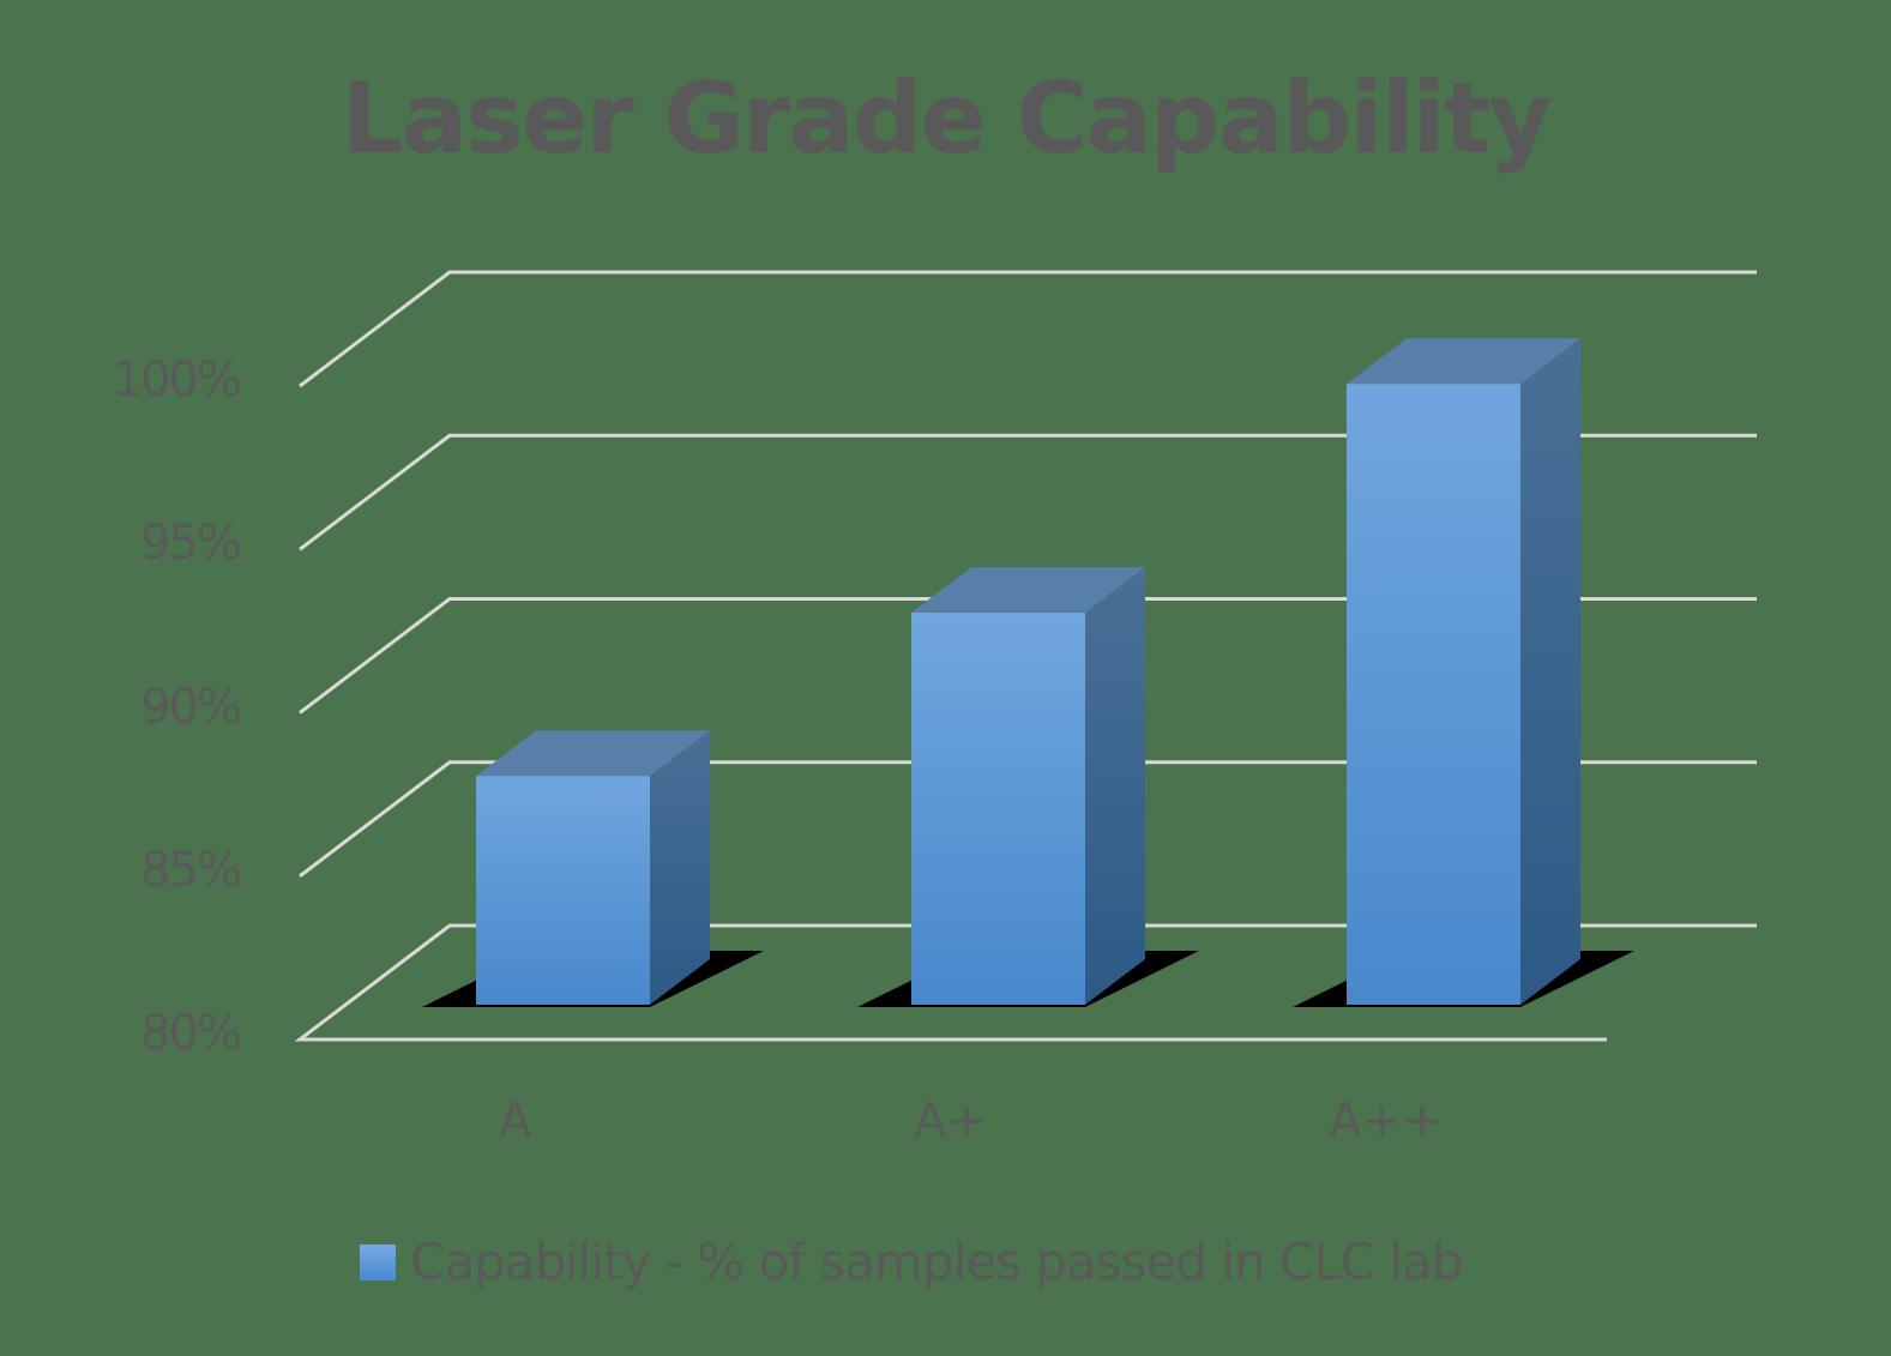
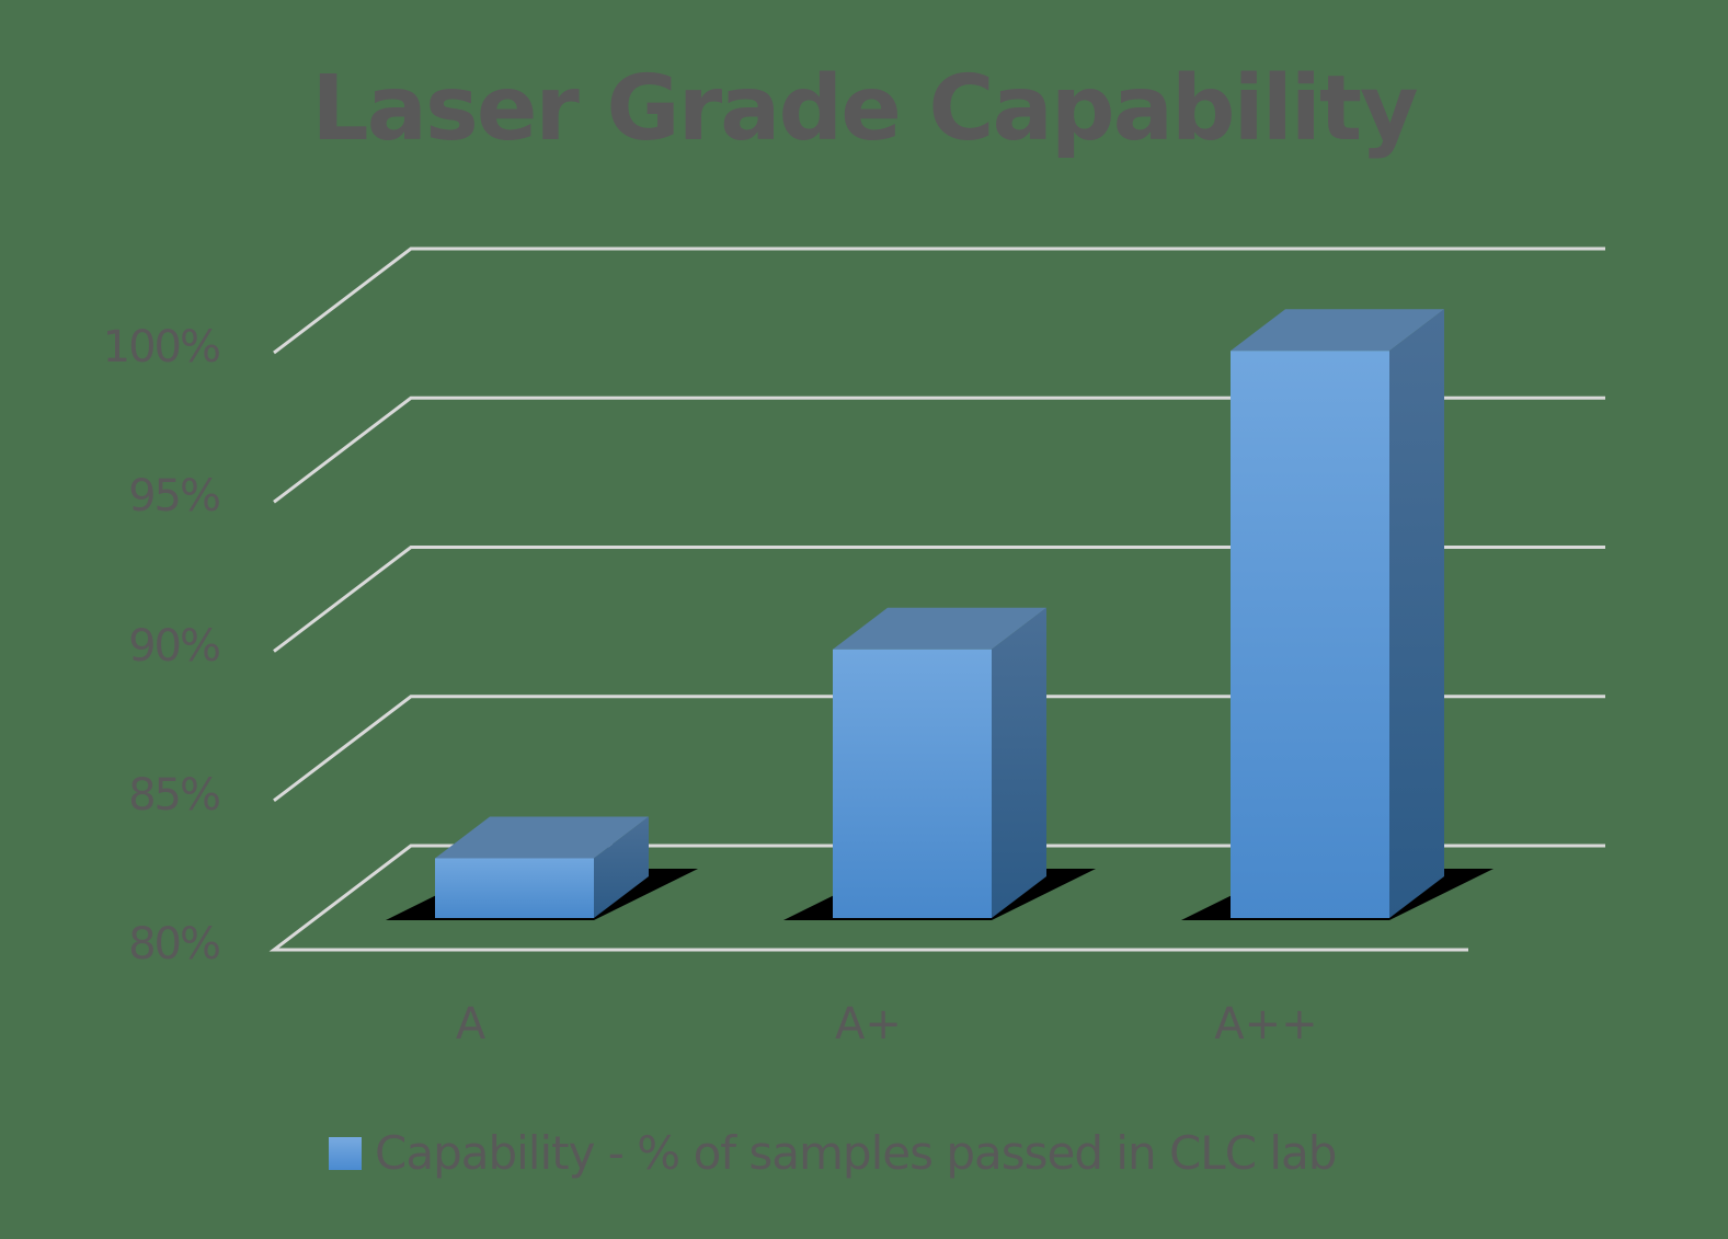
A: 87% -> 82%
A+: 92% -> 89%
